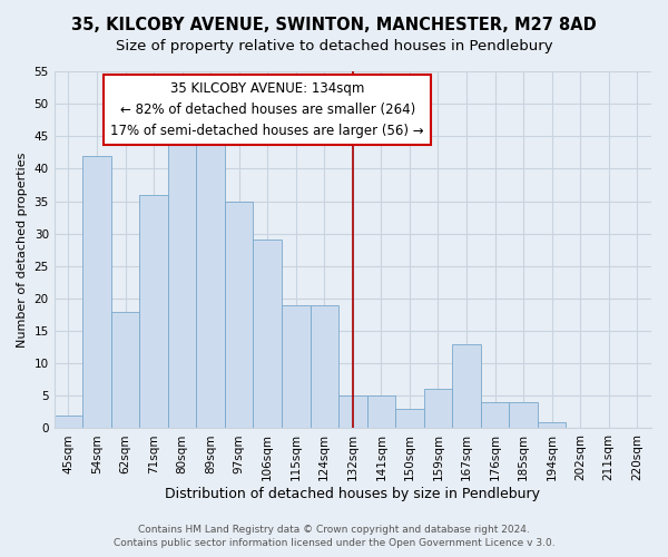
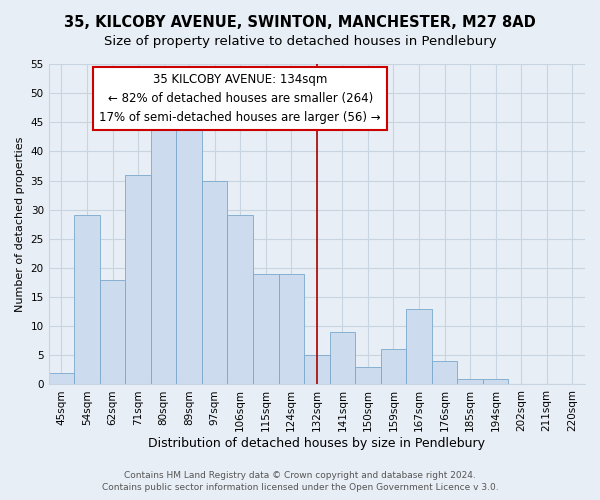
54sqm: 42 -> 29
141sqm: 5 -> 9
185sqm: 4 -> 1
